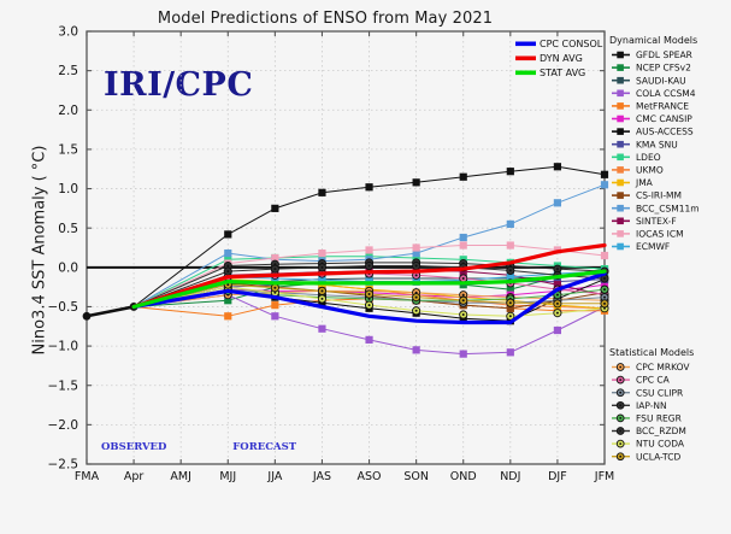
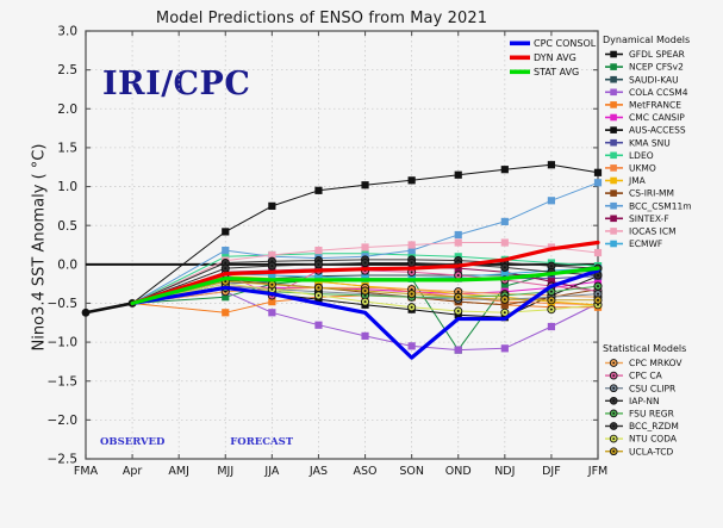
CPC CA/JJA: -0.1 -> -0.4
CPC CONSOL/SON: -0.7 -> -1.2
NCEP CFSv2/OND: -0.2 -> -1.1
